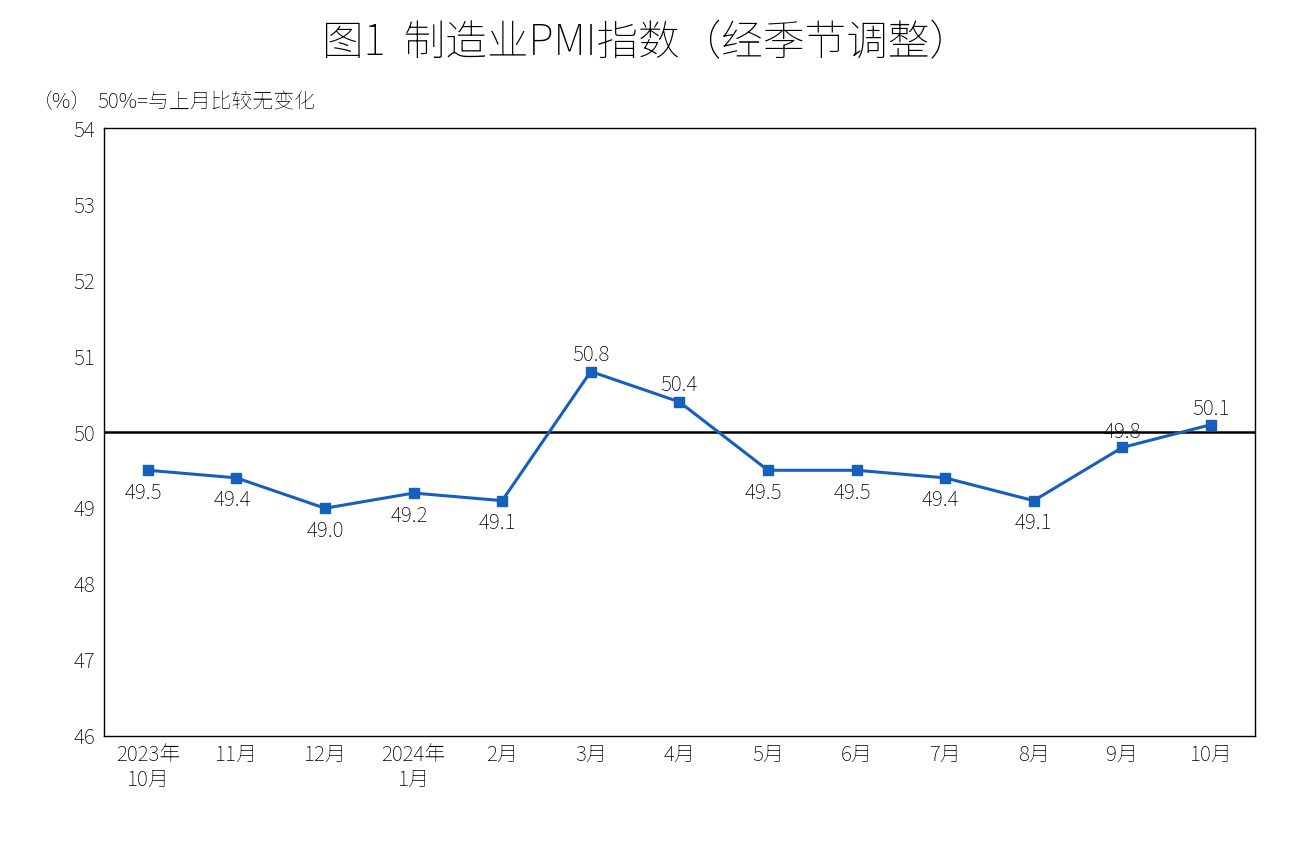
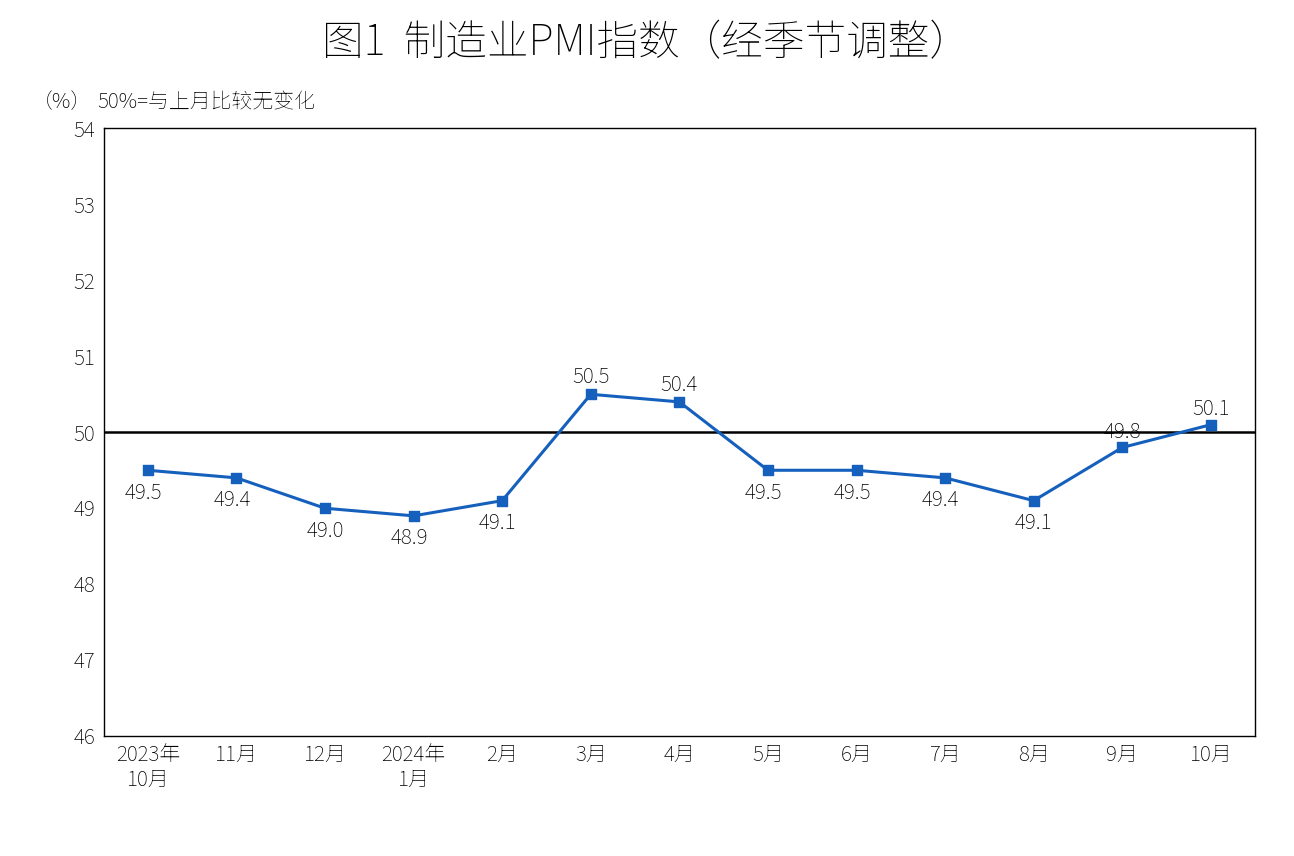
2024年 1月: 49.2 -> 48.9
3月: 50.8 -> 50.5
